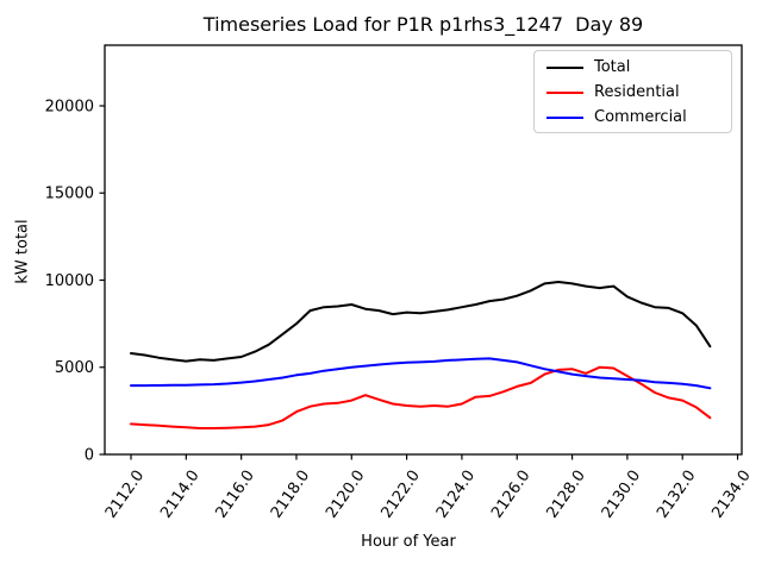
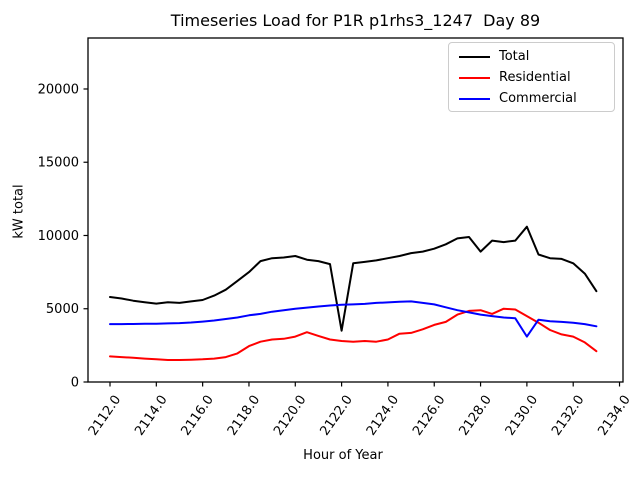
Total/2122.0: 8200 -> 3500
Total/2128.0: 9800 -> 8900
Total/2130.0: 9000 -> 10600
Commercial/2130.0: 4300 -> 3100
